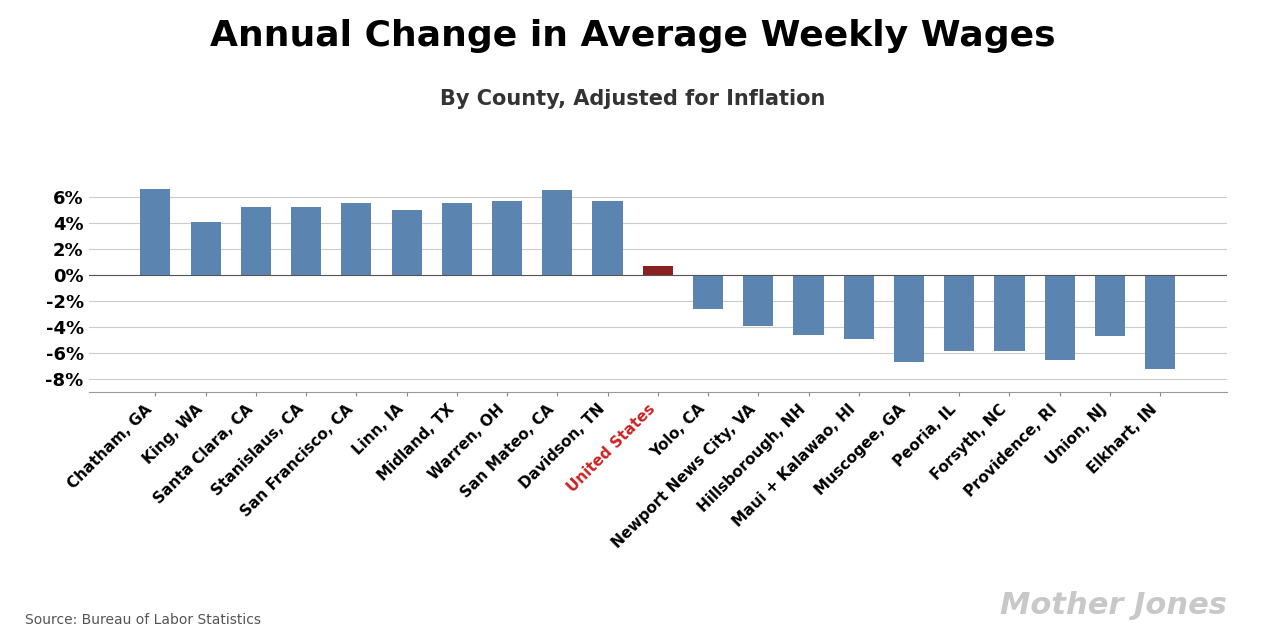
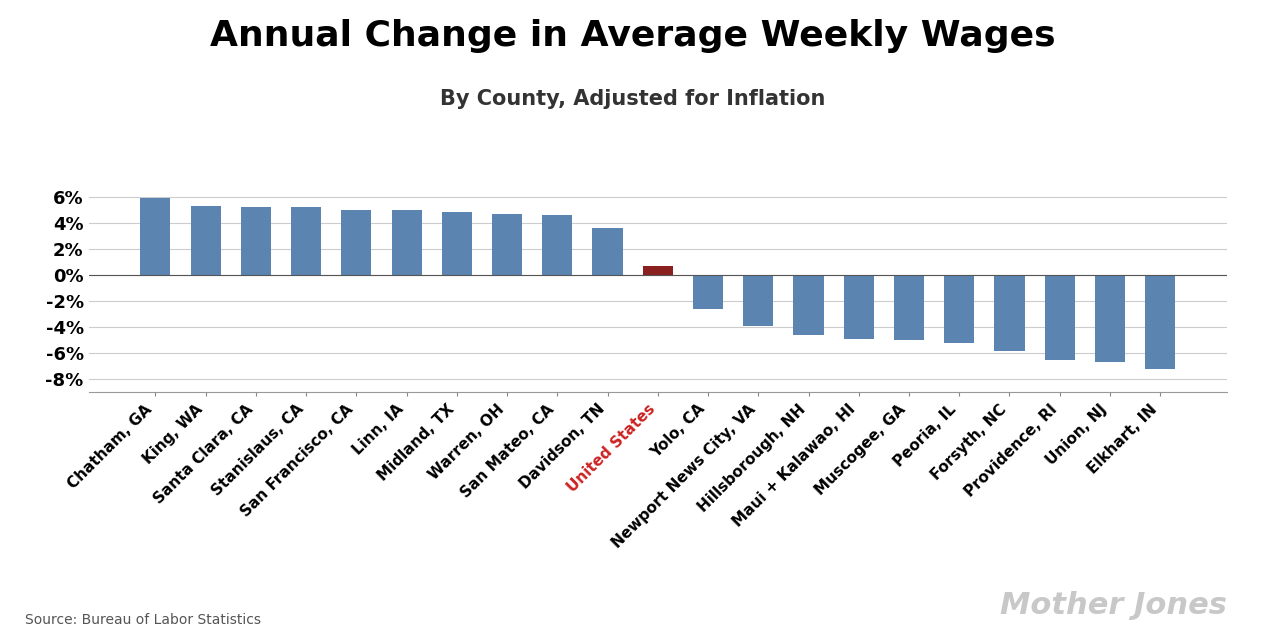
Chatham, GA: 6.6% -> 5.9%
King, WA: 4.1% -> 5.3%
San Francisco, CA: 5.5% -> 5.0%
Midland, TX: 5.5% -> 4.8%
Warren, OH: 5.7% -> 4.7%
San Mateo, CA: 6.5% -> 4.6%
Davidson, TN: 5.7% -> 3.6%
Muscogee, GA: -6.7% -> -5.0%
Peoria, IL: -5.8% -> -5.2%
Union, NJ: -4.7% -> -6.7%
